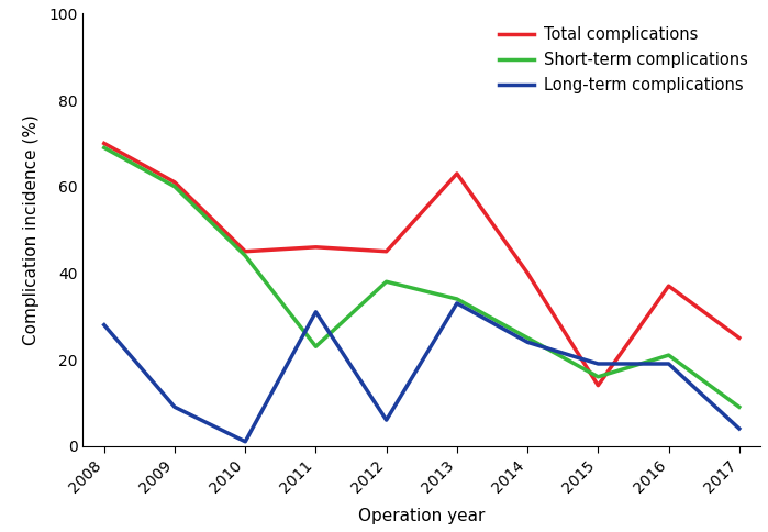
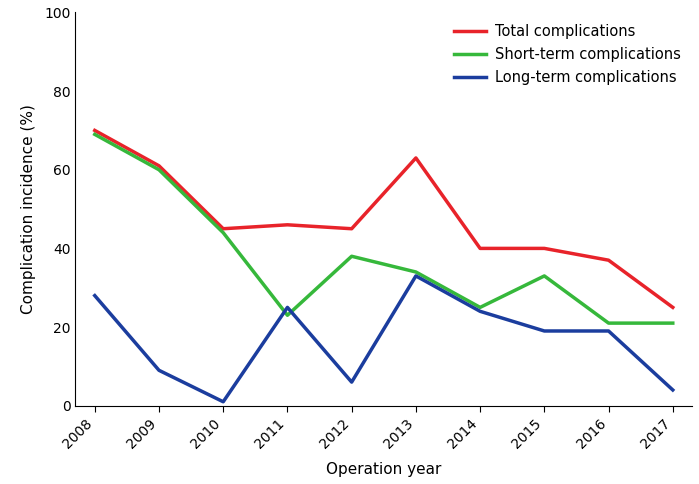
Long-term complications/2011: 31 -> 25
Total complications/2015: 14 -> 40
Short-term complications/2015: 16 -> 33
Short-term complications/2017: 9 -> 21
